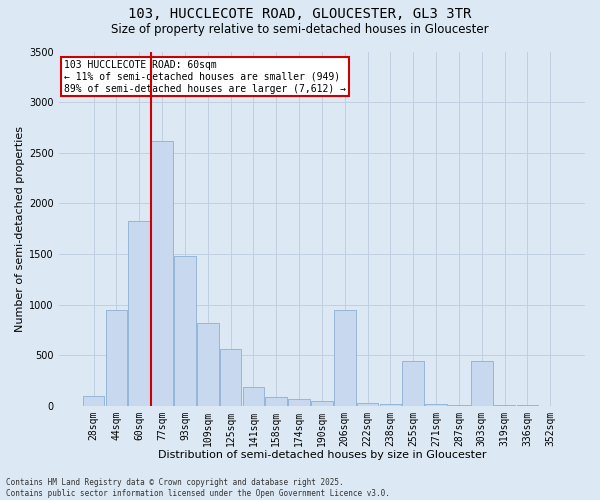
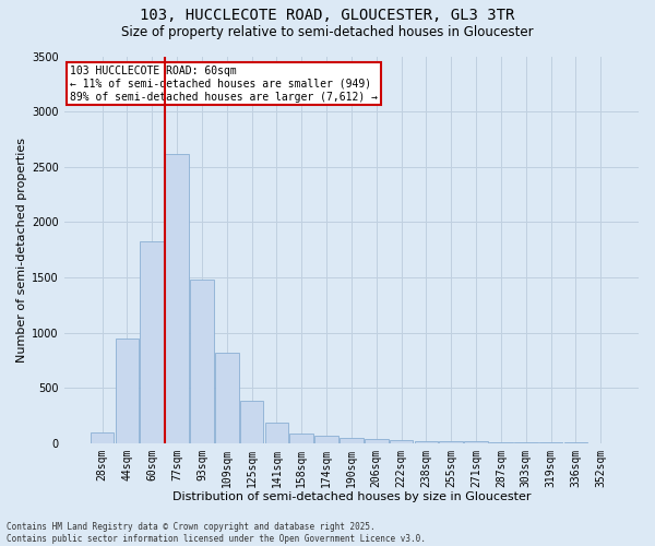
125sqm: 560 -> 380
206sqm: 950 -> 40
255sqm: 440 -> 20
303sqm: 440 -> 10
